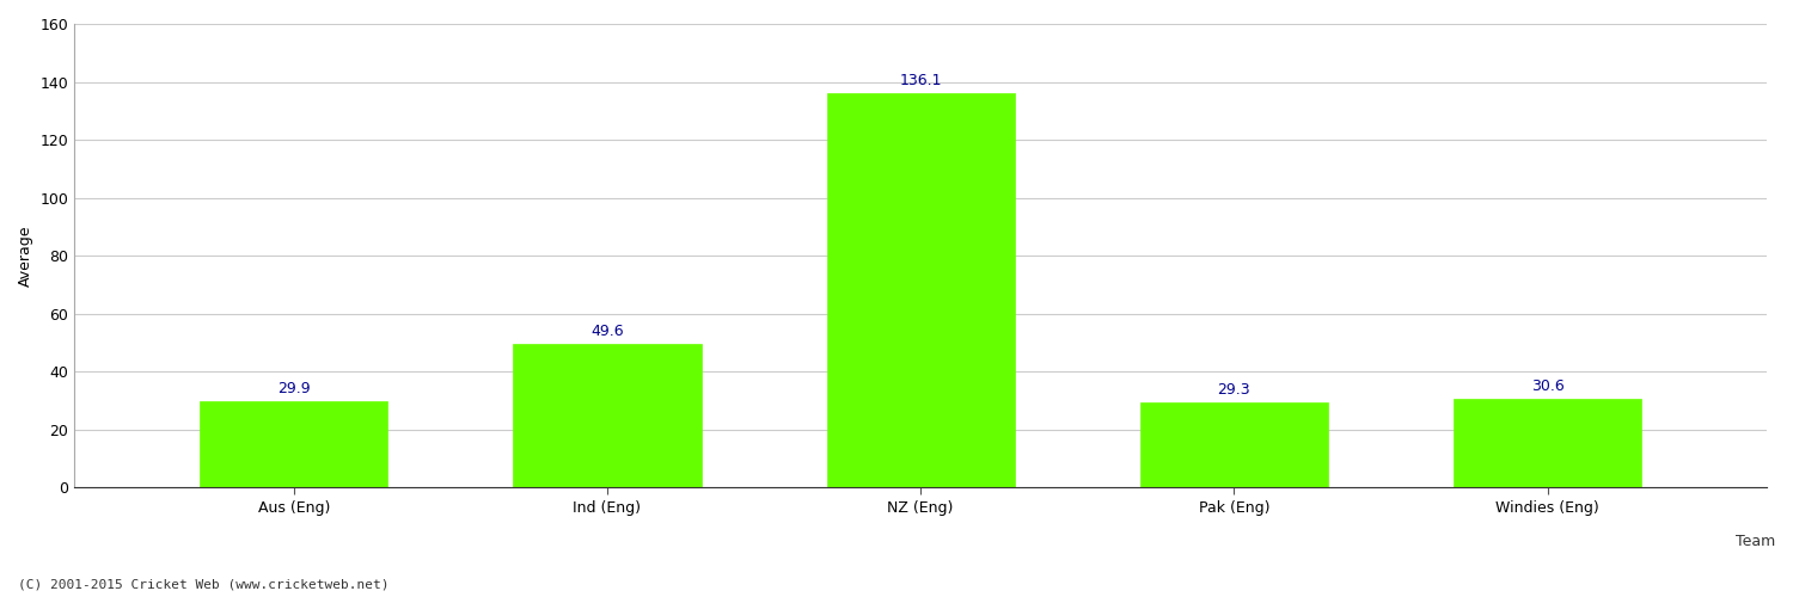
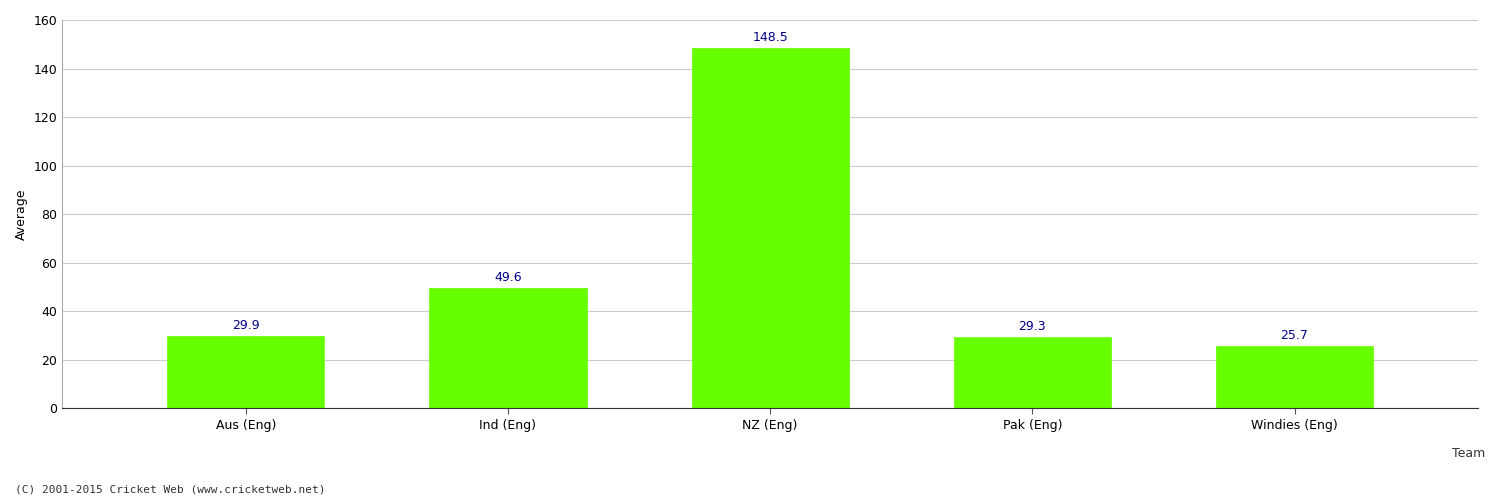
NZ (Eng): 136.1 -> 148.5
Windies (Eng): 30.6 -> 25.7
